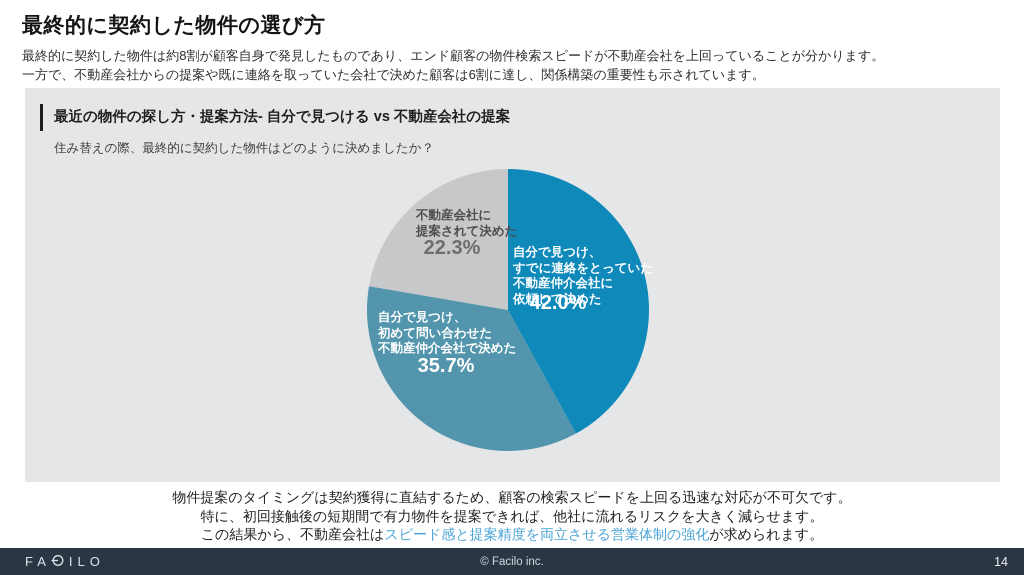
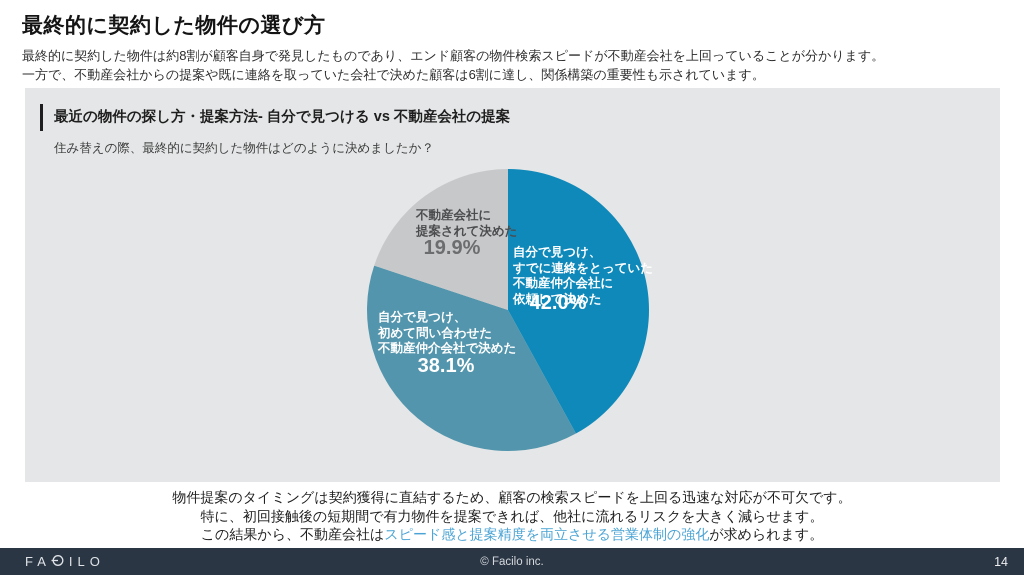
自分で見つけ、 初めて問い合わせた 不動産仲介会社で決めた: 35.7% -> 38.1%
不動産会社に 提案されて決めた: 22.3% -> 19.9%
